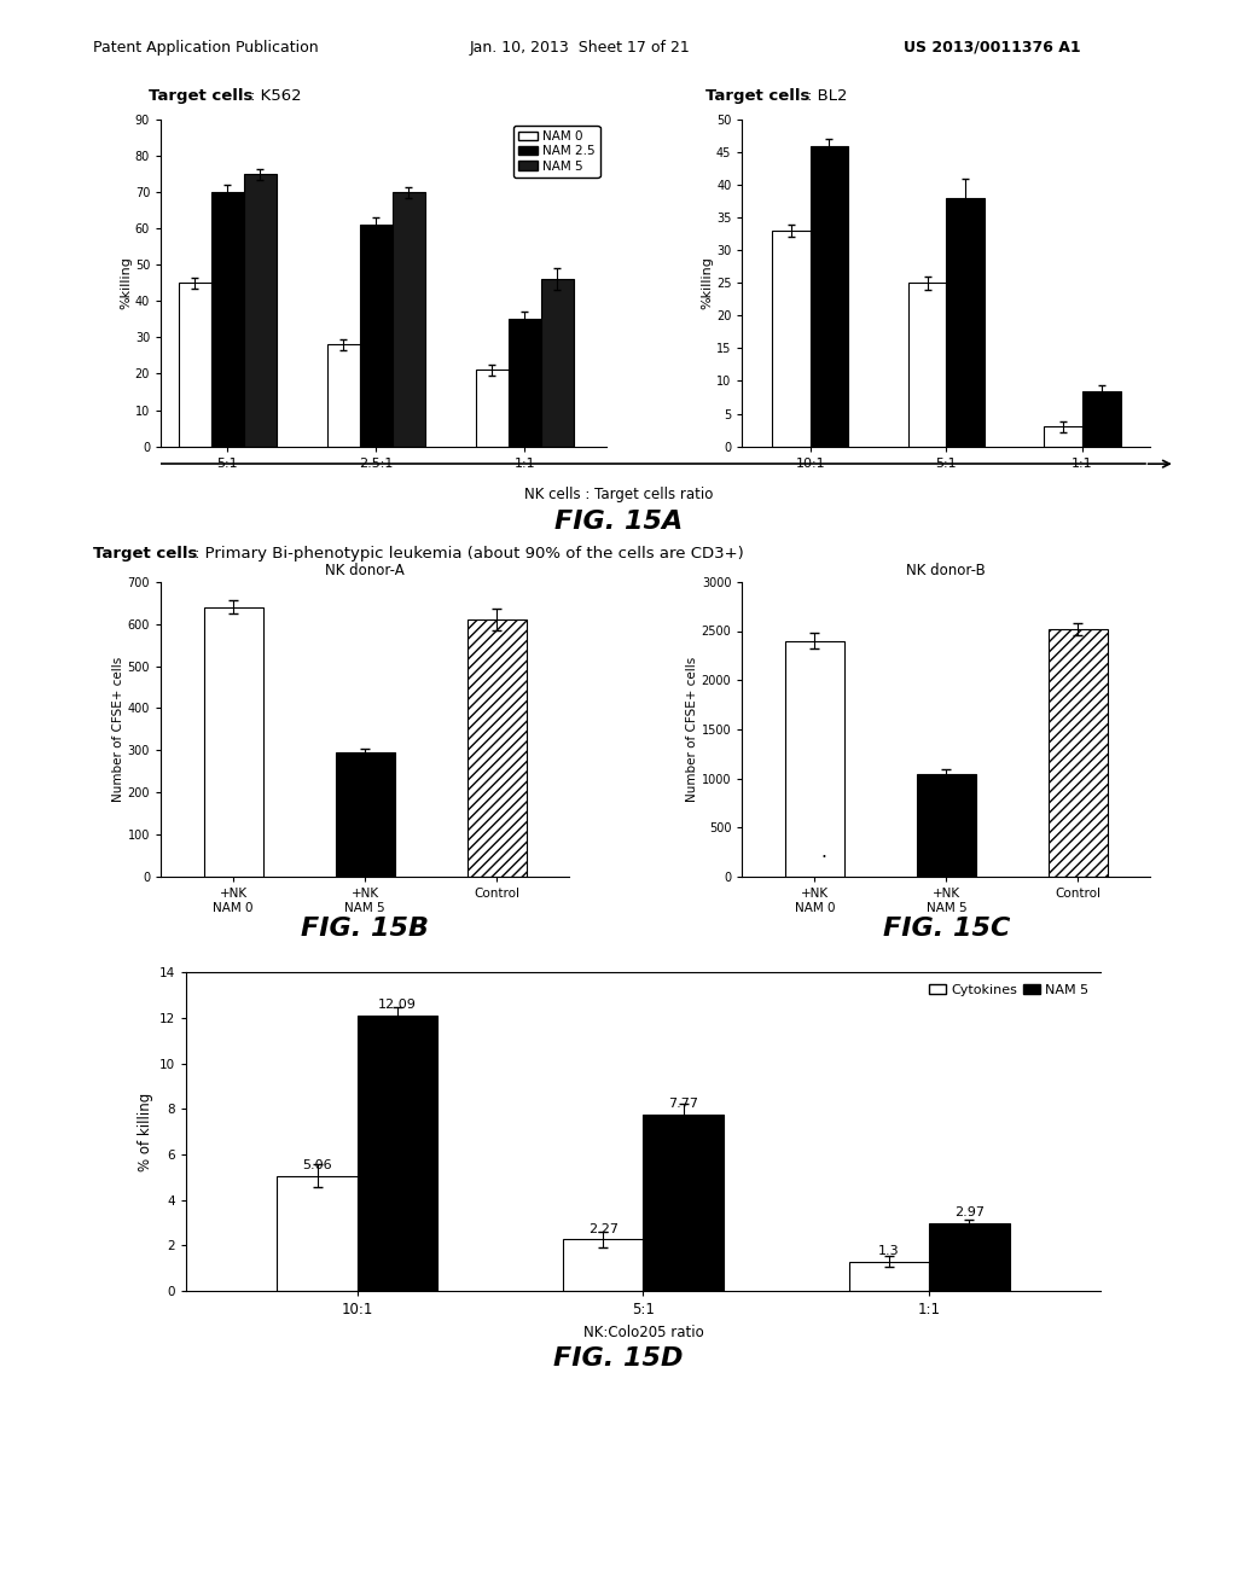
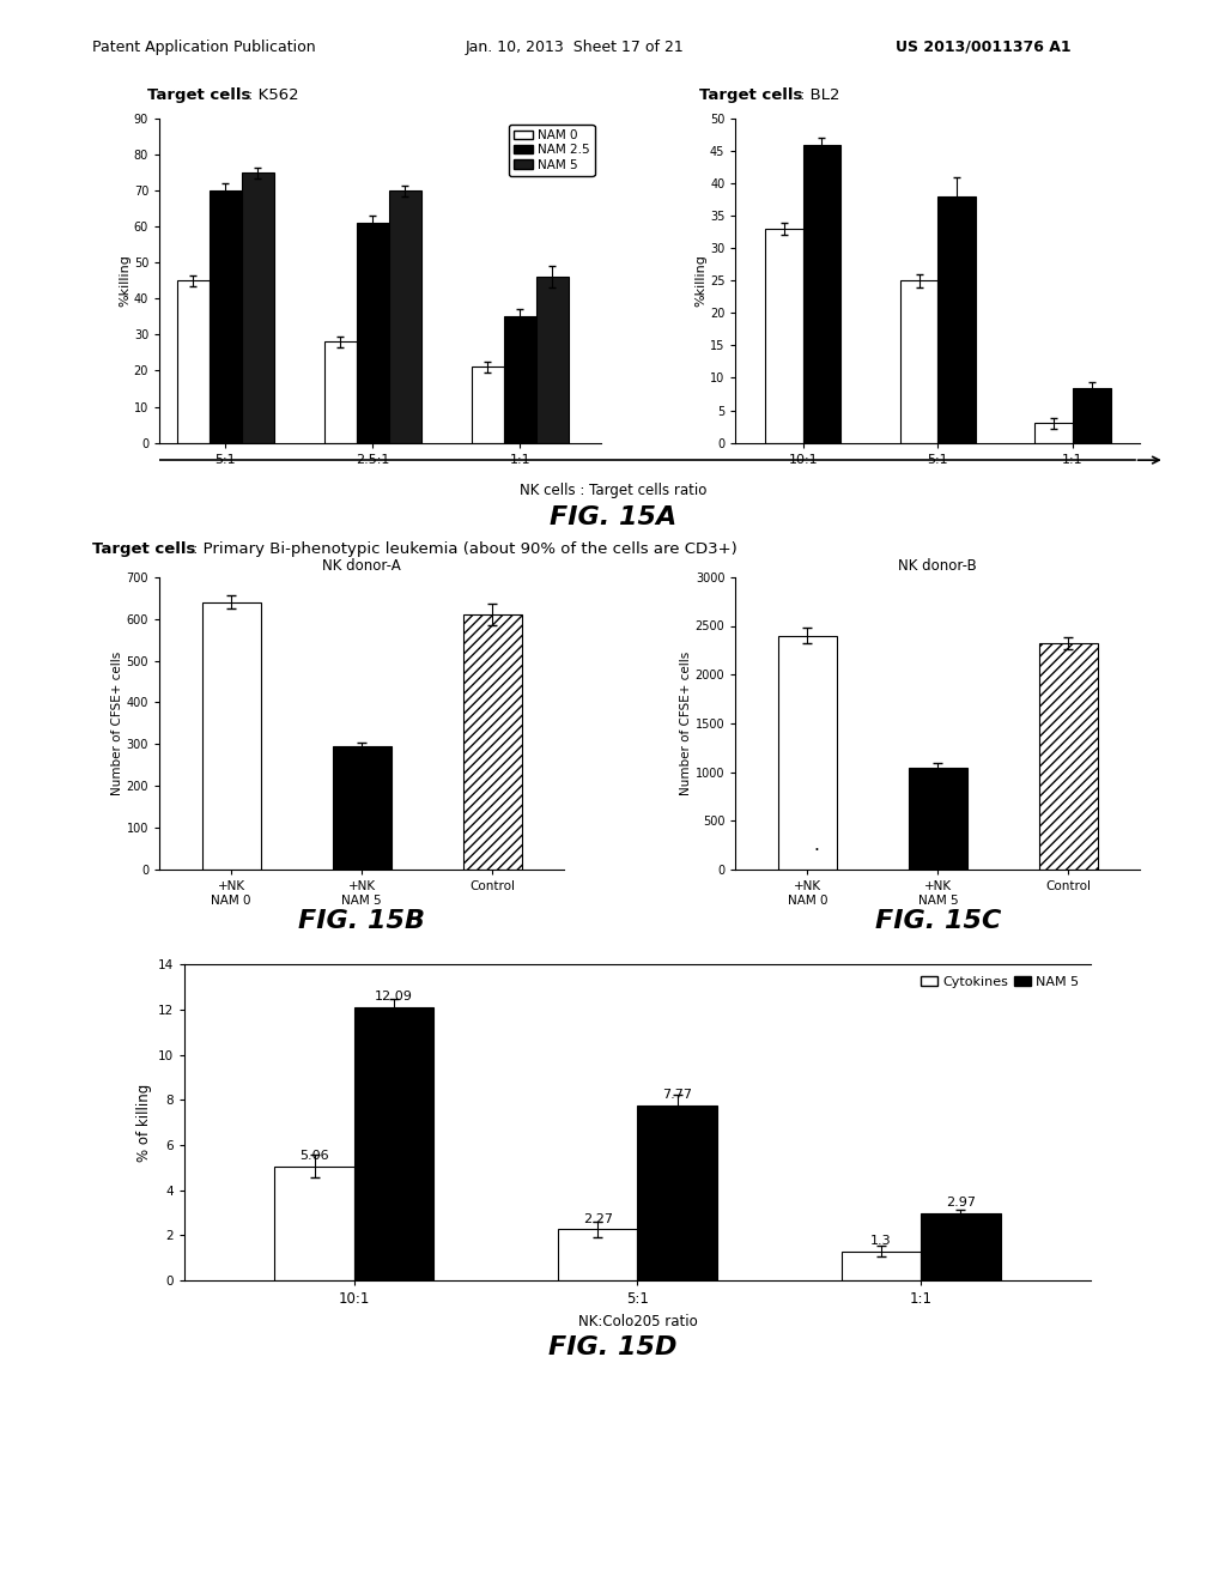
NK donor-B/Control: 2520 -> 2320
